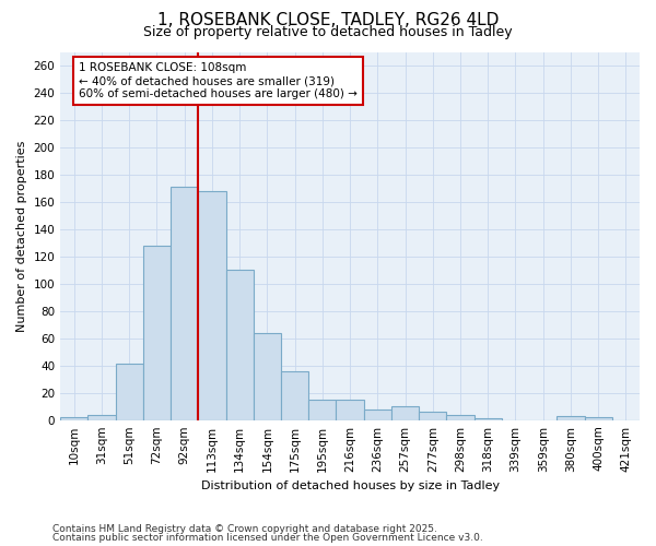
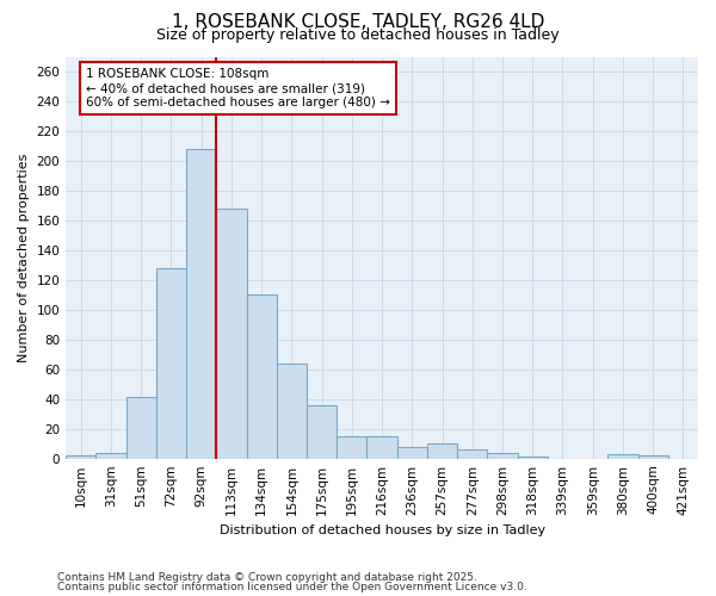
92sqm: 171 -> 208
